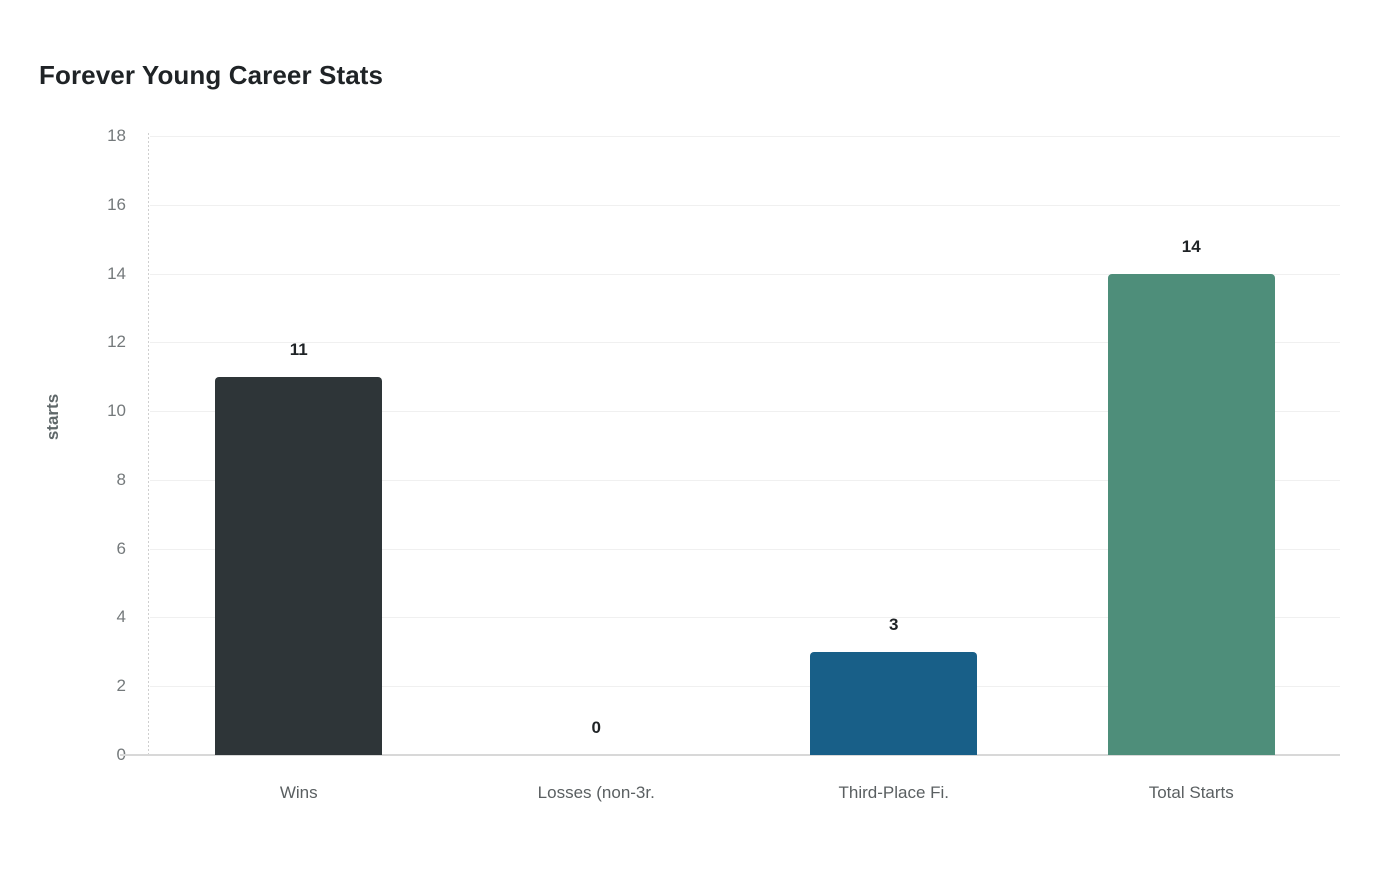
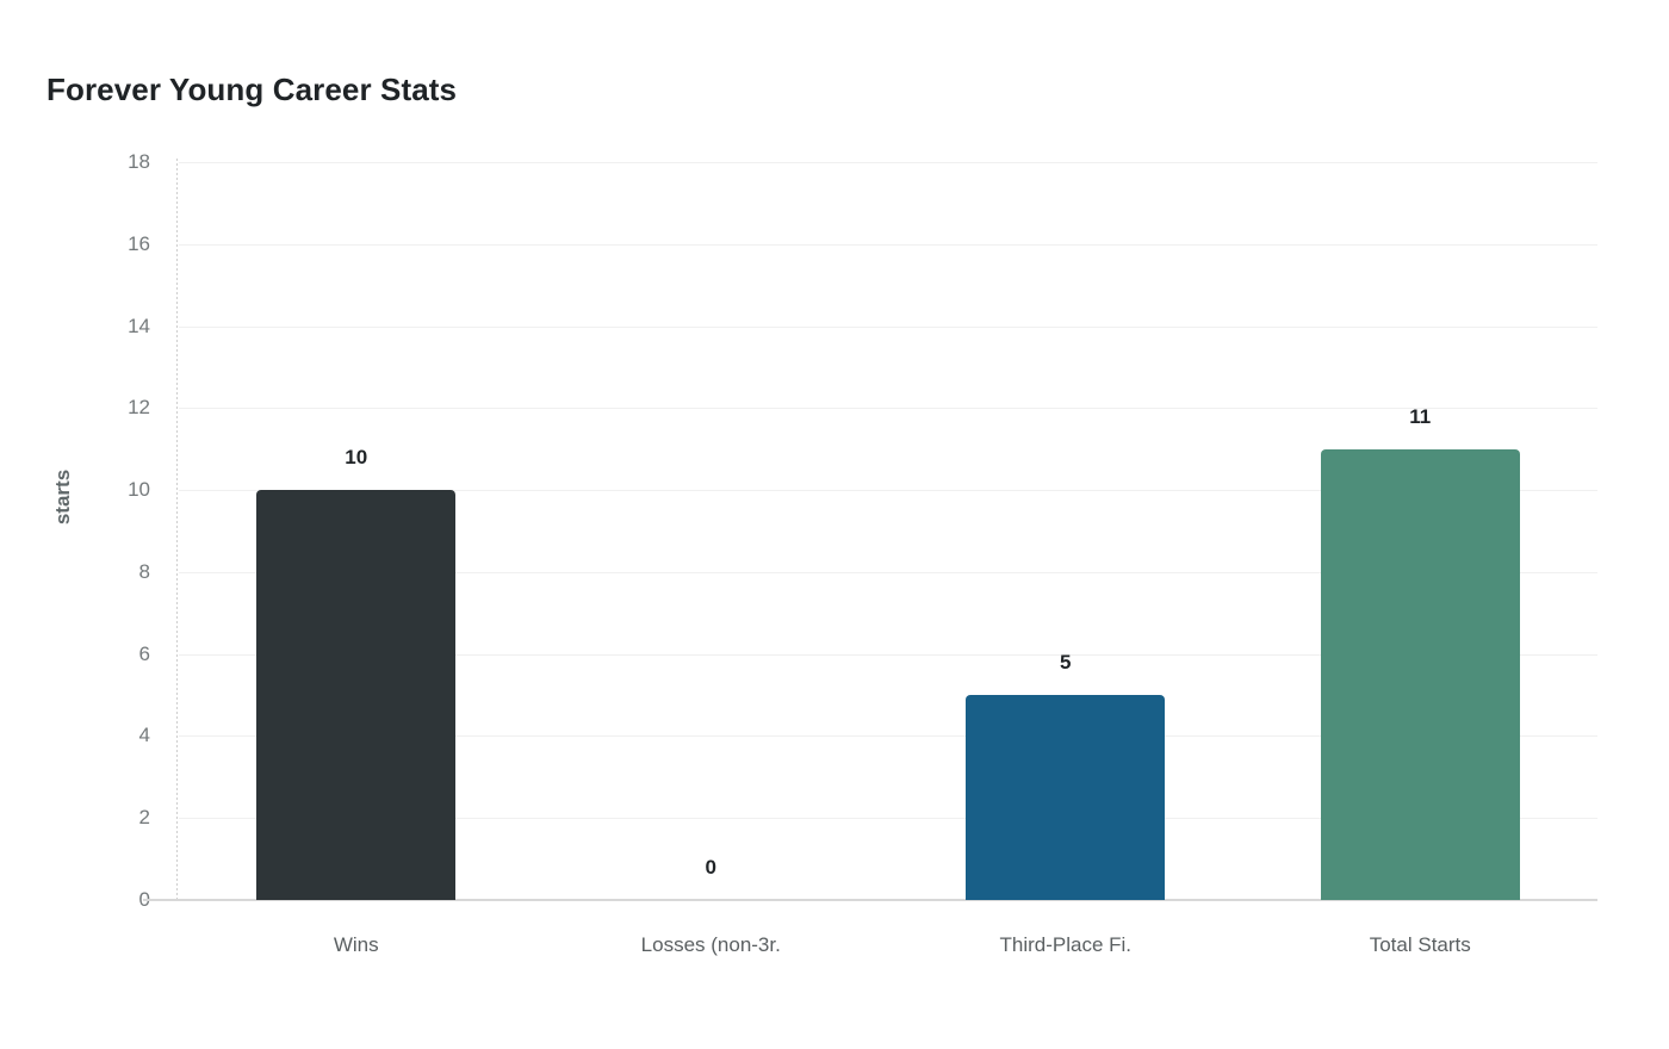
Wins: 11 -> 10
Third-Place Fi.: 3 -> 5
Total Starts: 14 -> 11
